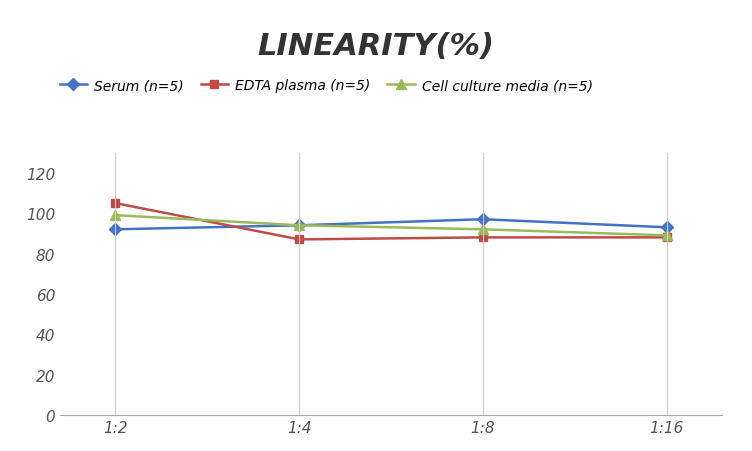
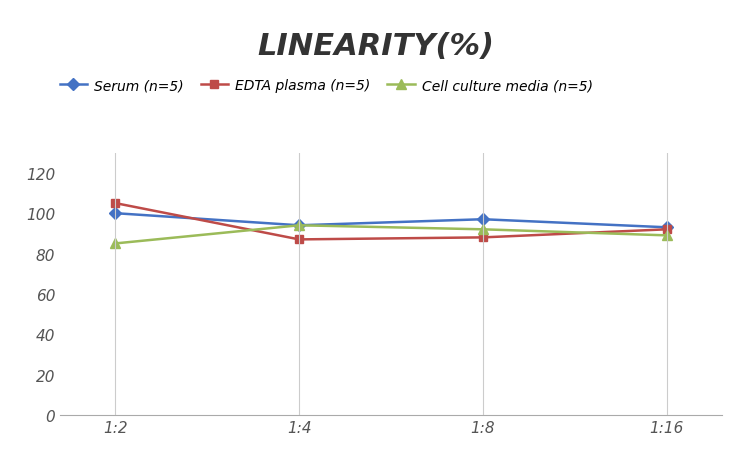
Serum (n=5)/1:2: 92 -> 100
Cell culture media (n=5)/1:2: 99 -> 85
EDTA plasma (n=5)/1:16: 88 -> 92
